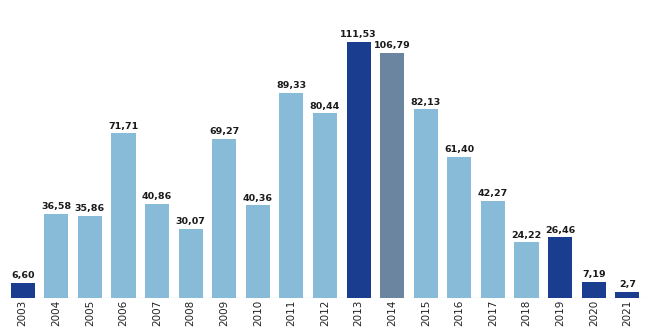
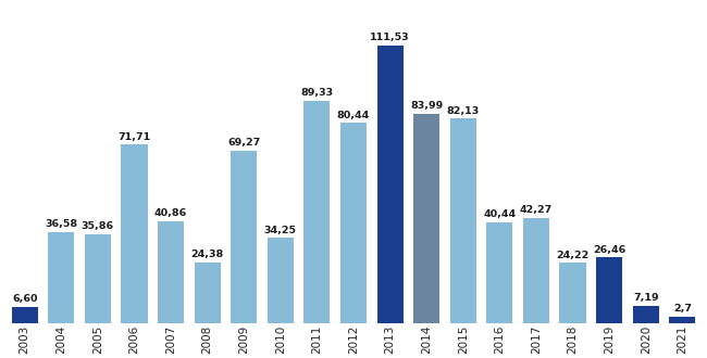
2008: 30,07 -> 24,38
2010: 40,36 -> 34,25
2014: 106,79 -> 83,99
2016: 61,40 -> 40,44
